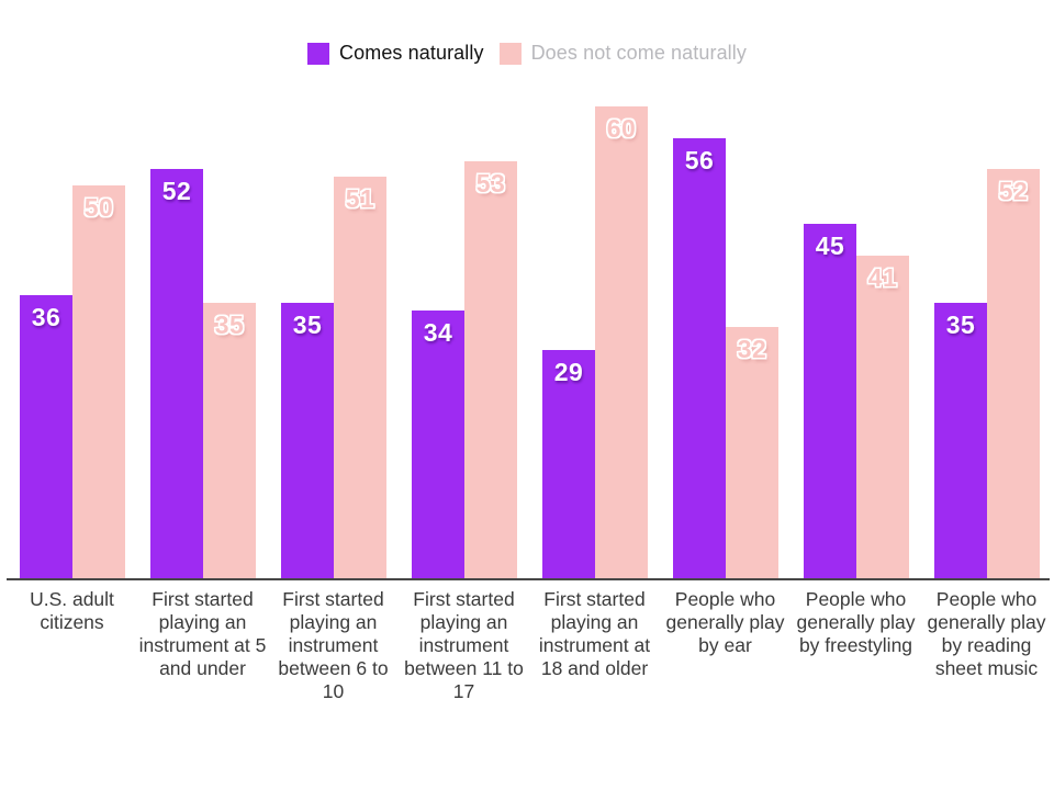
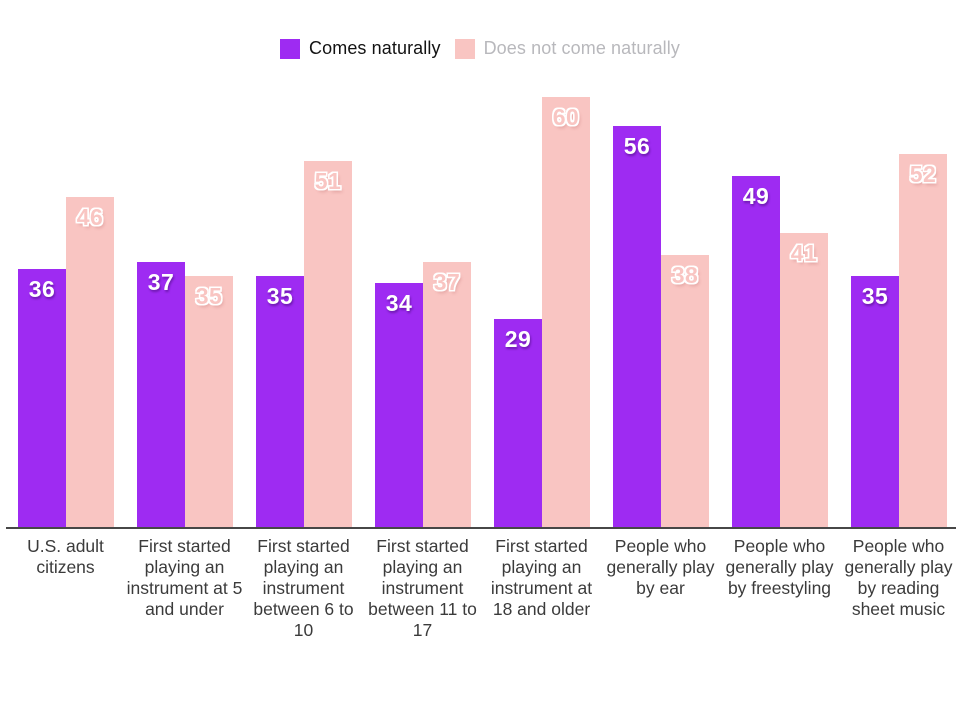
Does not come naturally/U.S. adult citizens: 50 -> 46
Comes naturally/First started playing an instrument at 5 and under: 52 -> 37
Does not come naturally/First started playing an instrument between 11 to 17: 53 -> 37
Does not come naturally/People who generally play by ear: 32 -> 38
Comes naturally/People who generally play by freestyling: 45 -> 49
